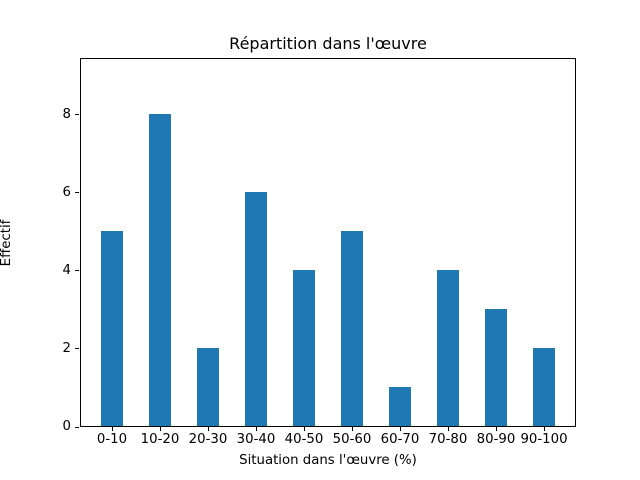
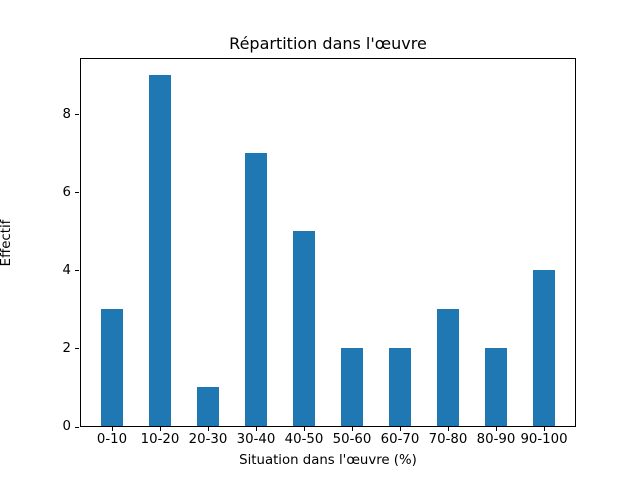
0-10: 5 -> 3
10-20: 8 -> 9
20-30: 2 -> 1
30-40: 6 -> 7
40-50: 4 -> 5
50-60: 5 -> 2
60-70: 1 -> 2
70-80: 4 -> 3
80-90: 3 -> 2
90-100: 2 -> 4
